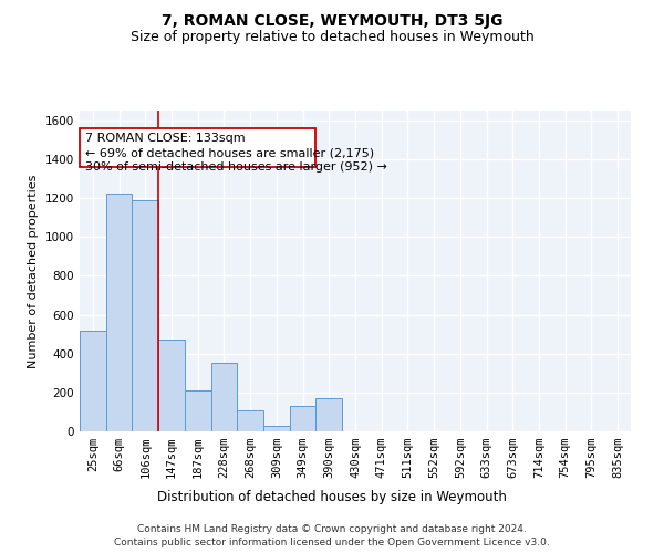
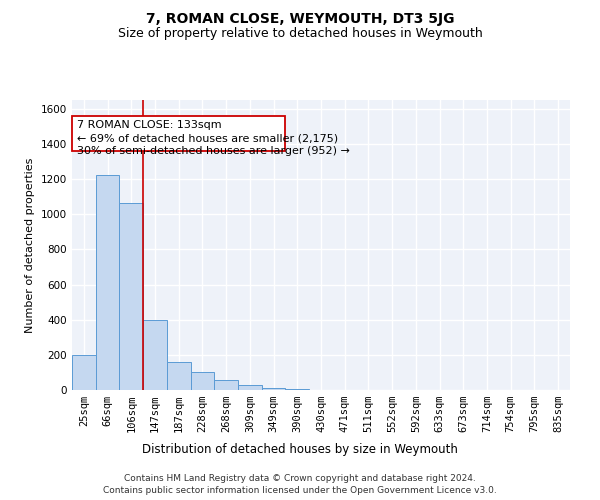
25sqm: 520 -> 200
106sqm: 1190 -> 1060
147sqm: 470 -> 400
187sqm: 210 -> 160
228sqm: 350 -> 100
268sqm: 110 -> 60
349sqm: 130 -> 10
390sqm: 170 -> 0
